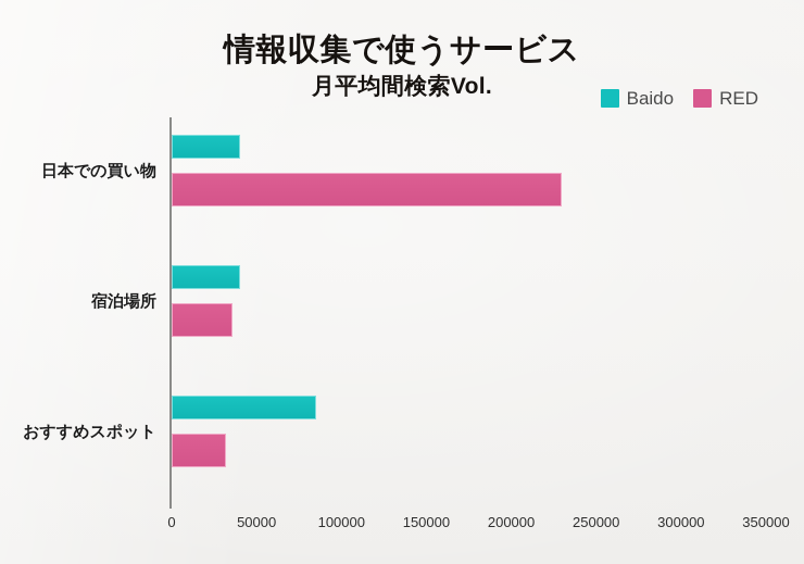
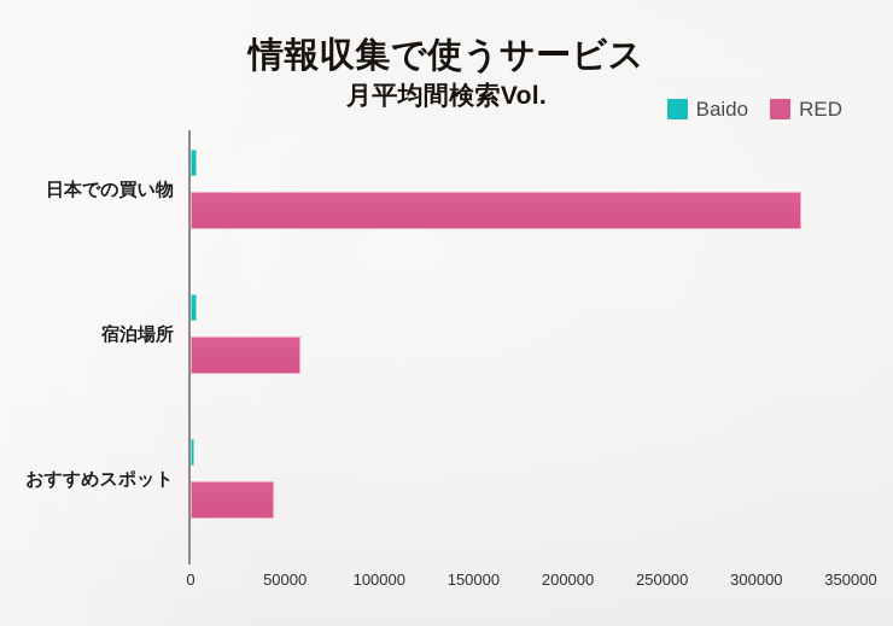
Baido/日本での買い物: 40000 -> 3000
RED/日本での買い物: 230000 -> 324000
Baido/宿泊場所: 40000 -> 3000
RED/宿泊場所: 36000 -> 58000
Baido/おすすめスポット: 85000 -> 2000
RED/おすすめスポット: 32000 -> 44000
